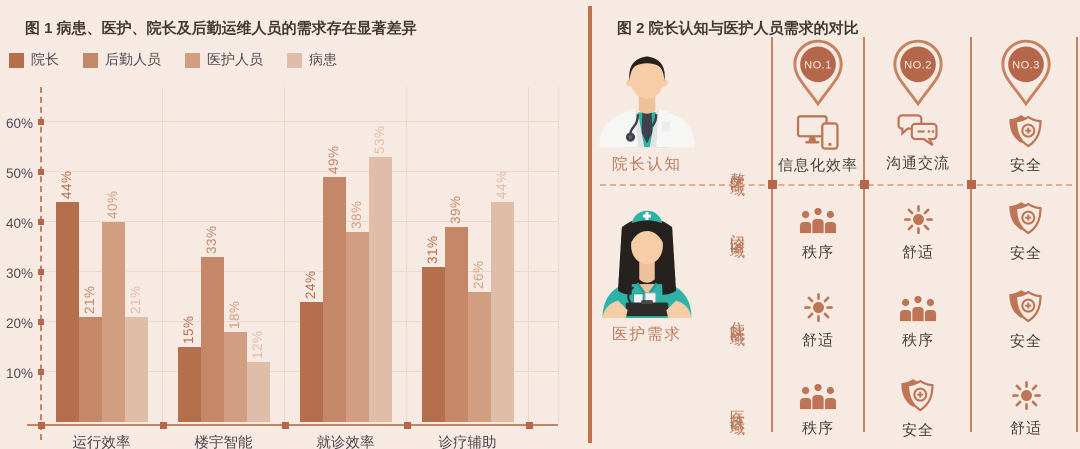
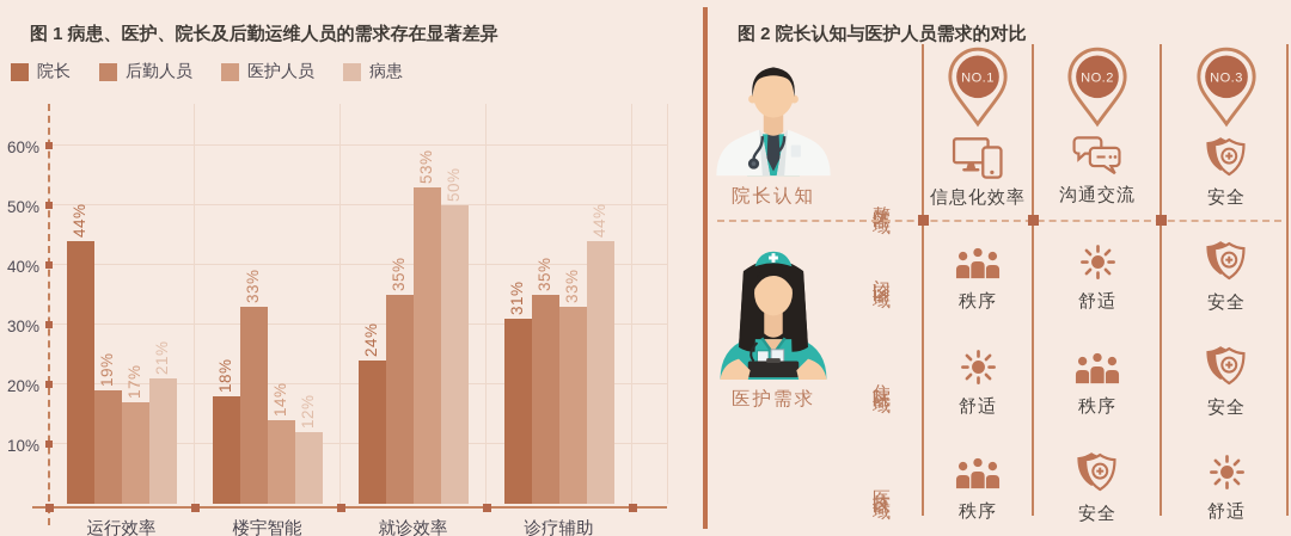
后勤人员/运行效率: 21% -> 19%
医护人员/运行效率: 40% -> 17%
院长/楼宇智能: 15% -> 18%
医护人员/楼宇智能: 18% -> 14%
后勤人员/就诊效率: 49% -> 35%
医护人员/就诊效率: 38% -> 53%
病患/就诊效率: 53% -> 50%
后勤人员/诊疗辅助: 39% -> 35%
医护人员/诊疗辅助: 26% -> 33%
